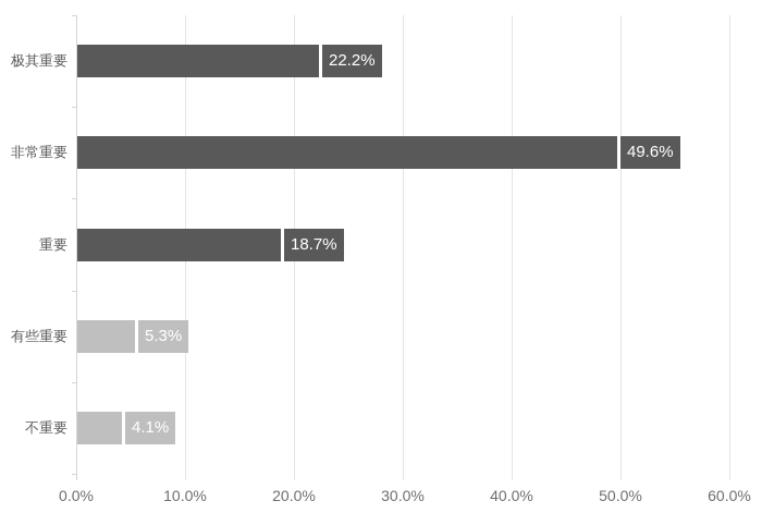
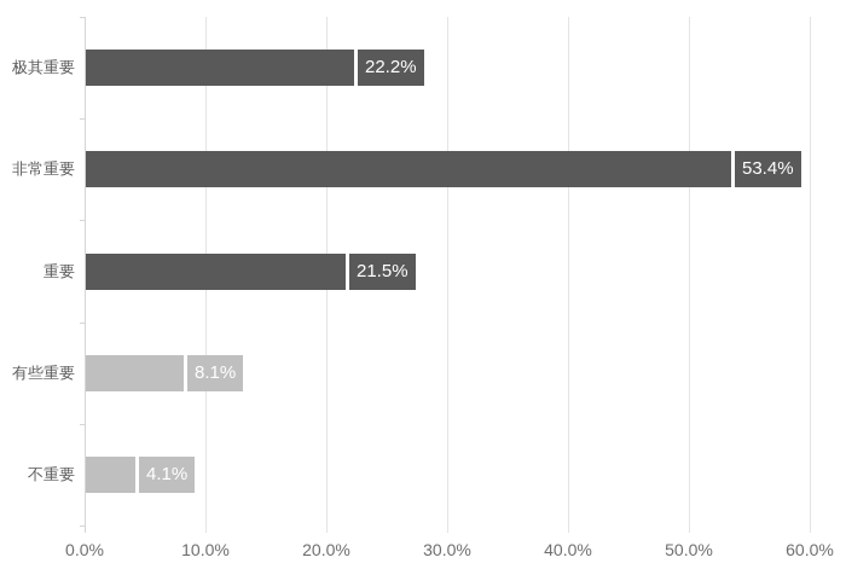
非常重要: 49.6% -> 53.4%
重要: 18.7% -> 21.5%
有些重要: 5.3% -> 8.1%
